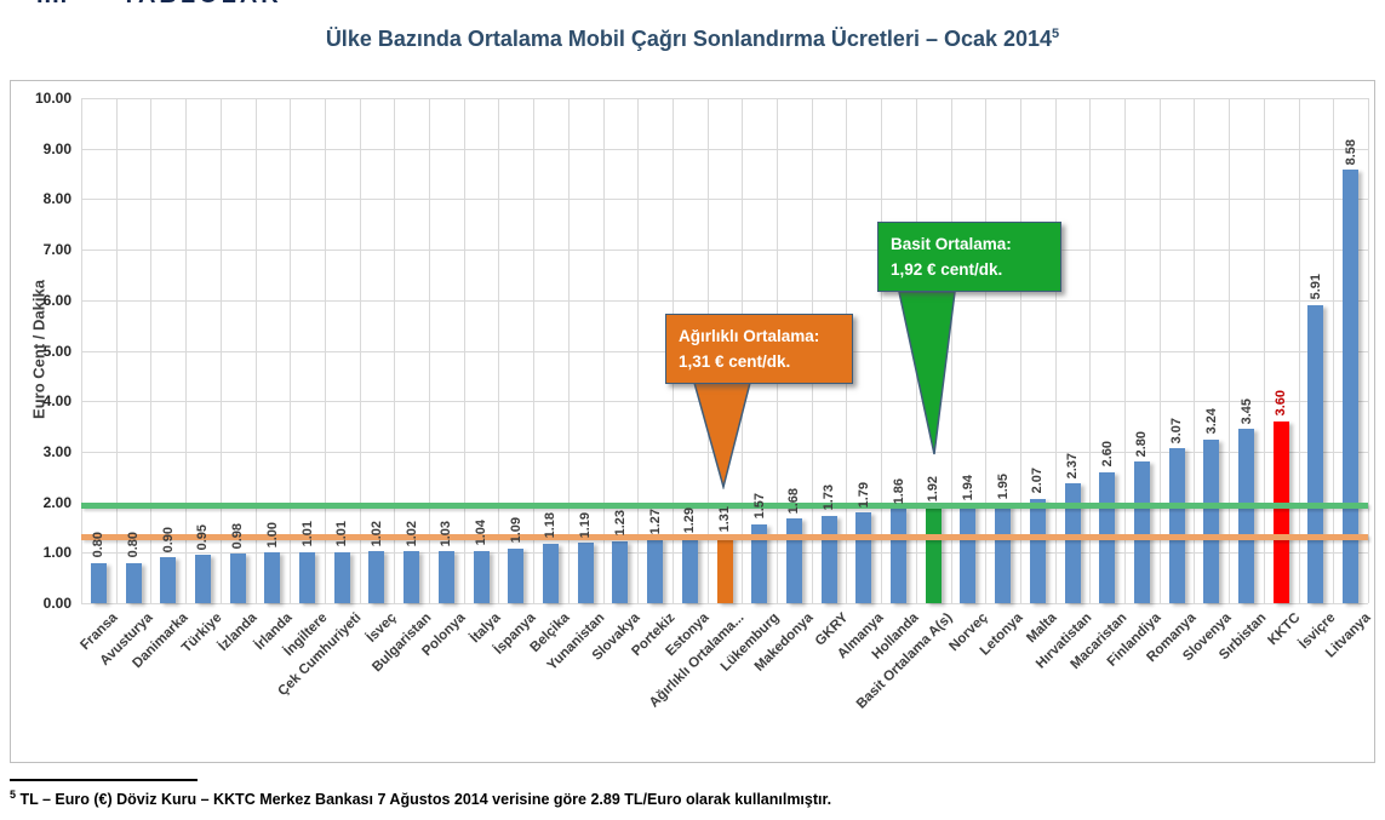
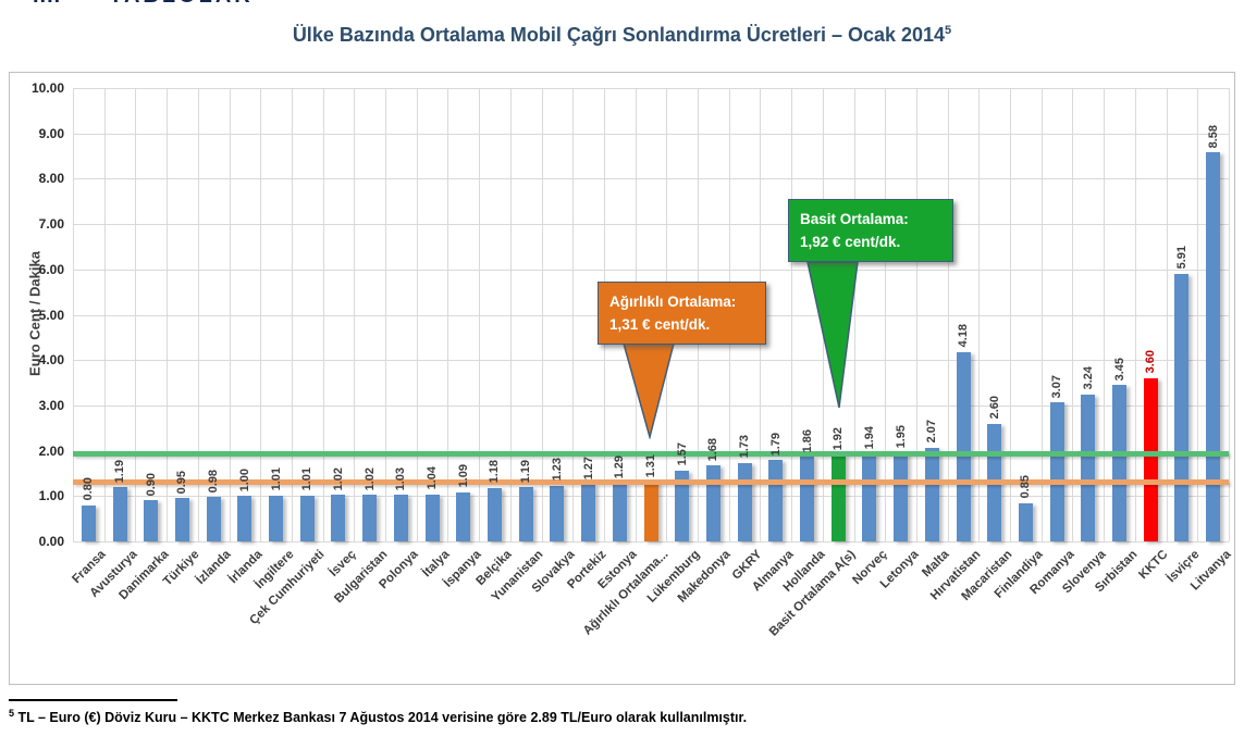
Avusturya: 0.80 -> 1.19
Hırvatistan: 2.37 -> 4.18
Finlandiya: 2.80 -> 0.85
